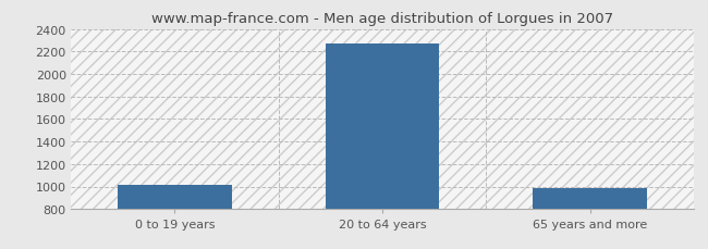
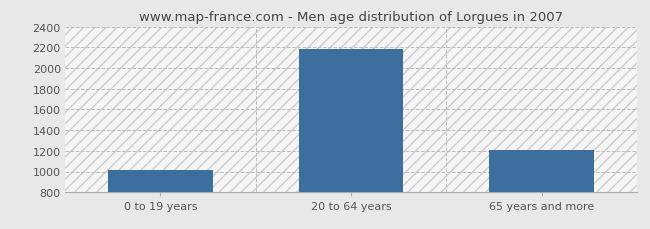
20 to 64 years: 2270 -> 2180
65 years and more: 990 -> 1210
